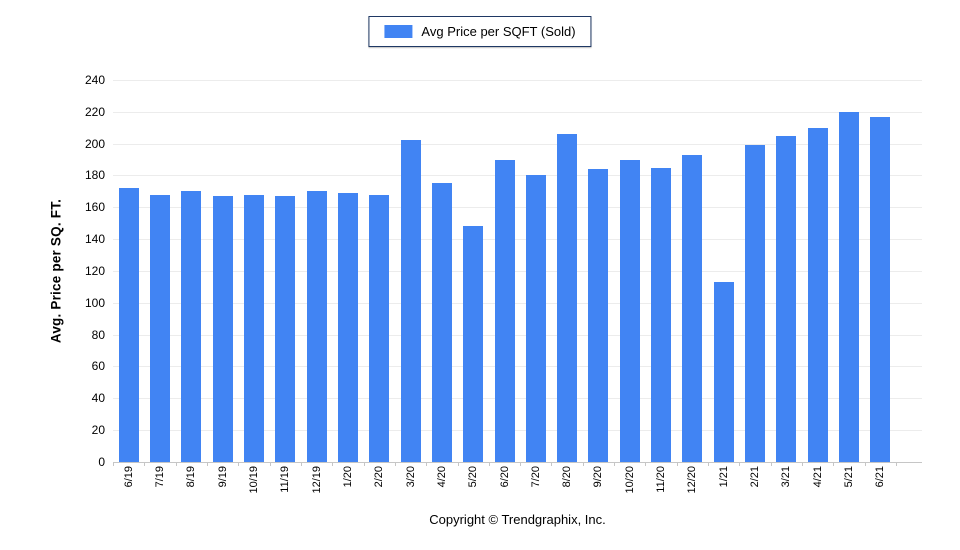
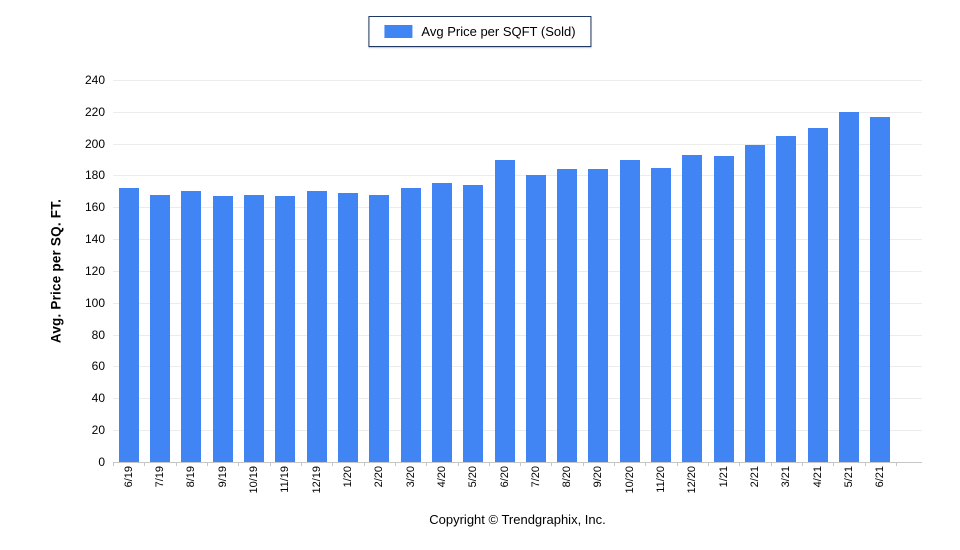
3/20: 202 -> 172
5/20: 148 -> 174
8/20: 206 -> 184
1/21: 113 -> 192
